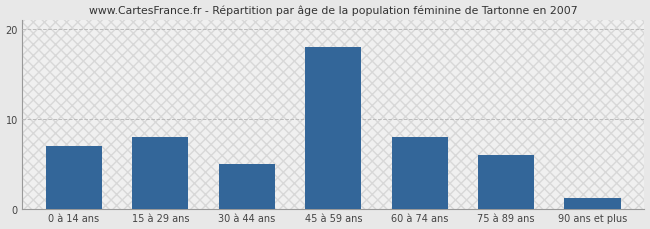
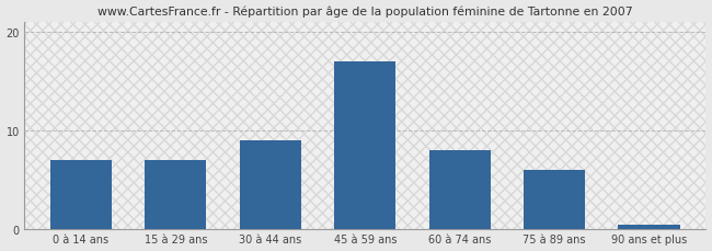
15 à 29 ans: 8.0 -> 7.0
30 à 44 ans: 5.0 -> 9.0
45 à 59 ans: 18.0 -> 17.0
90 ans et plus: 1.2 -> 0.5
